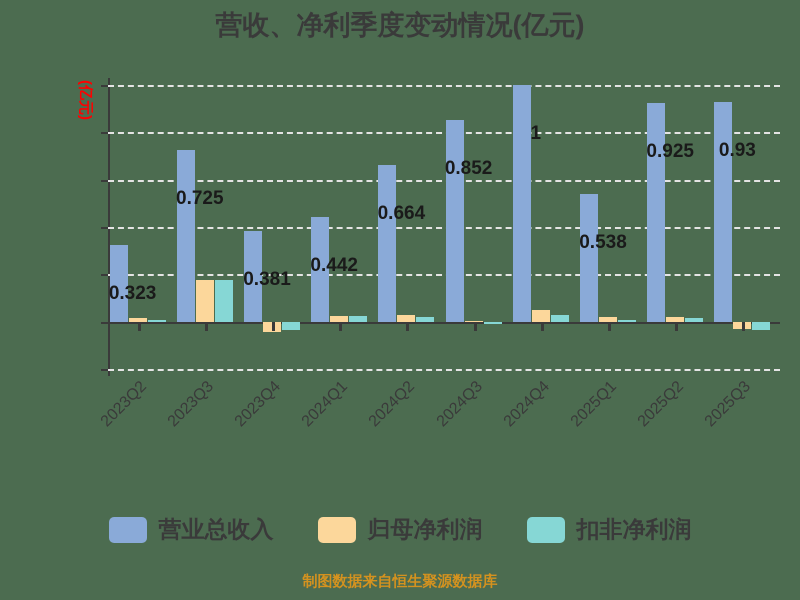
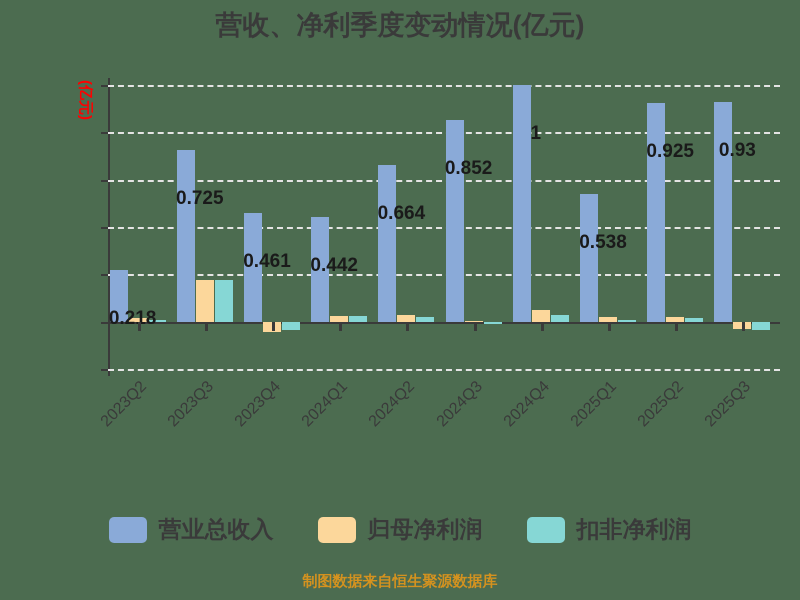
营业总收入/2023Q2: 0.323 -> 0.218
营业总收入/2023Q4: 0.381 -> 0.461
